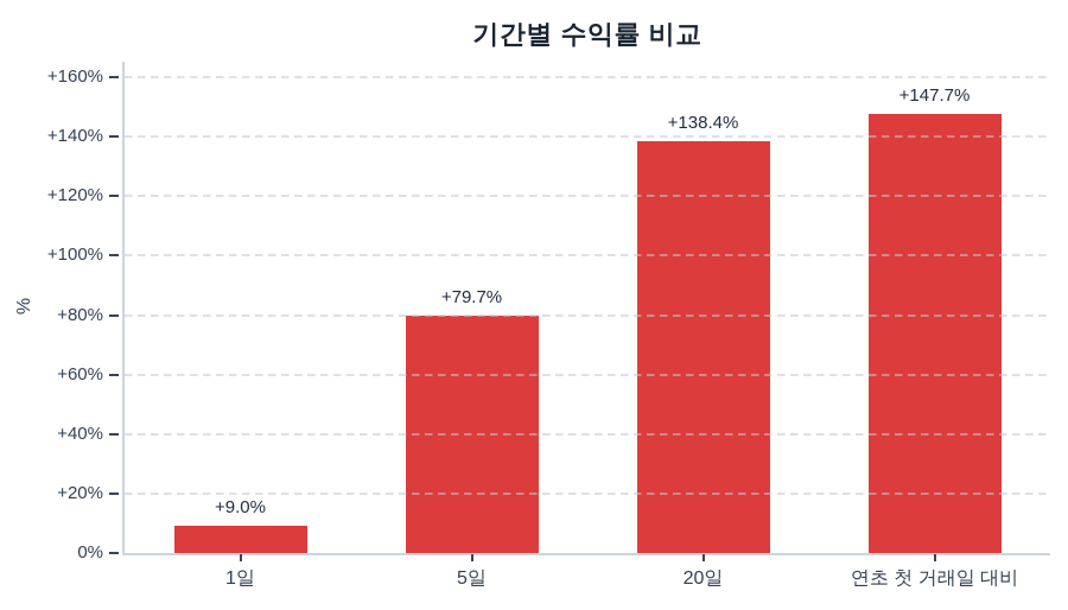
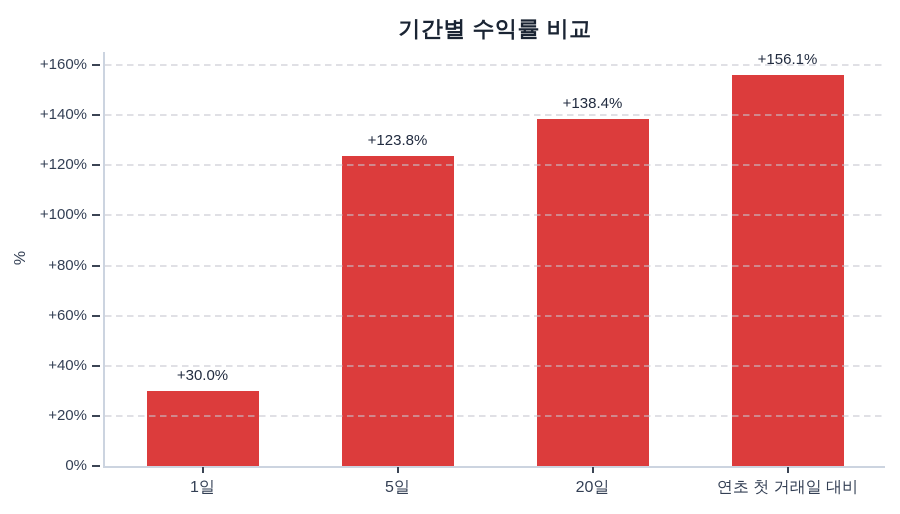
1일: +9.0% -> +30.0%
5일: +79.7% -> +123.8%
연초 첫 거래일 대비: +147.7% -> +156.1%
